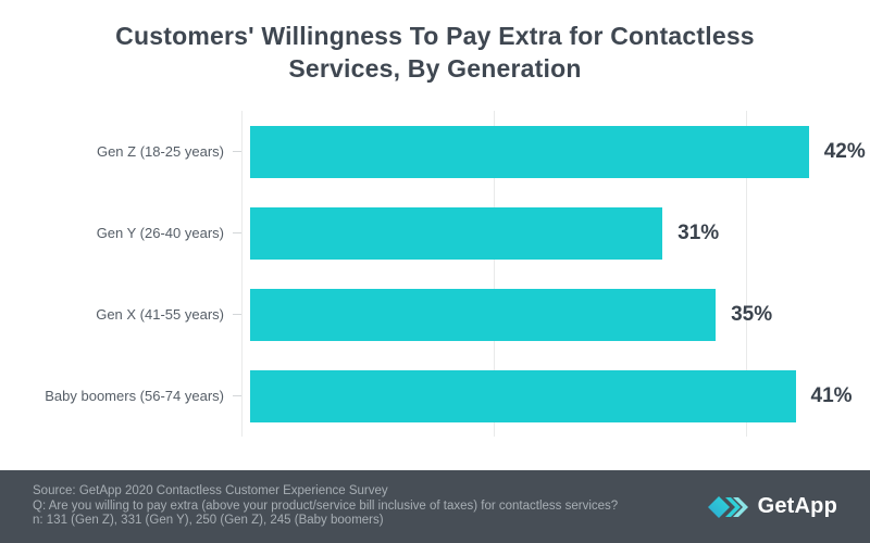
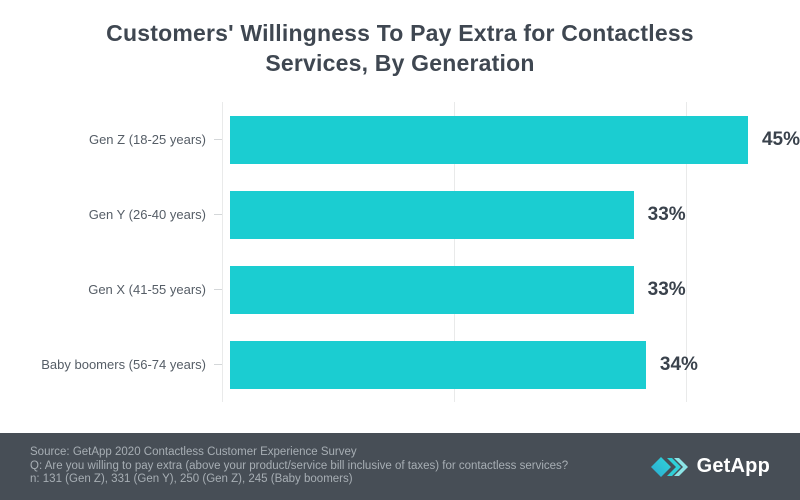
Gen Z (18-25 years): 42% -> 45%
Gen Y (26-40 years): 31% -> 33%
Gen X (41-55 years): 35% -> 33%
Baby boomers (56-74 years): 41% -> 34%
